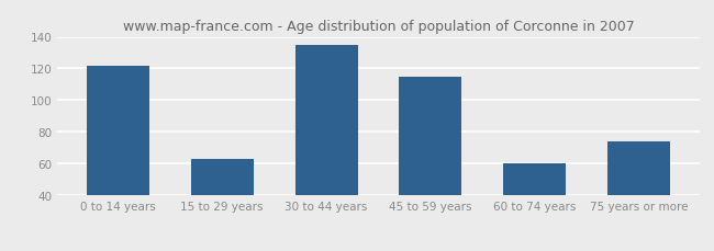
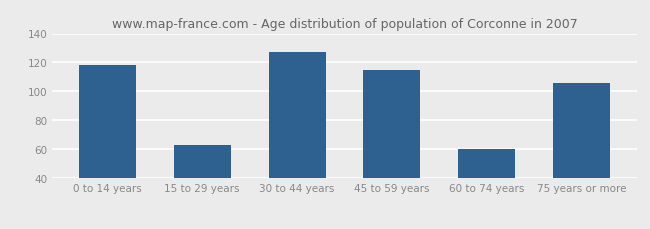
0 to 14 years: 122 -> 118
30 to 44 years: 135 -> 127
75 years or more: 74 -> 106
